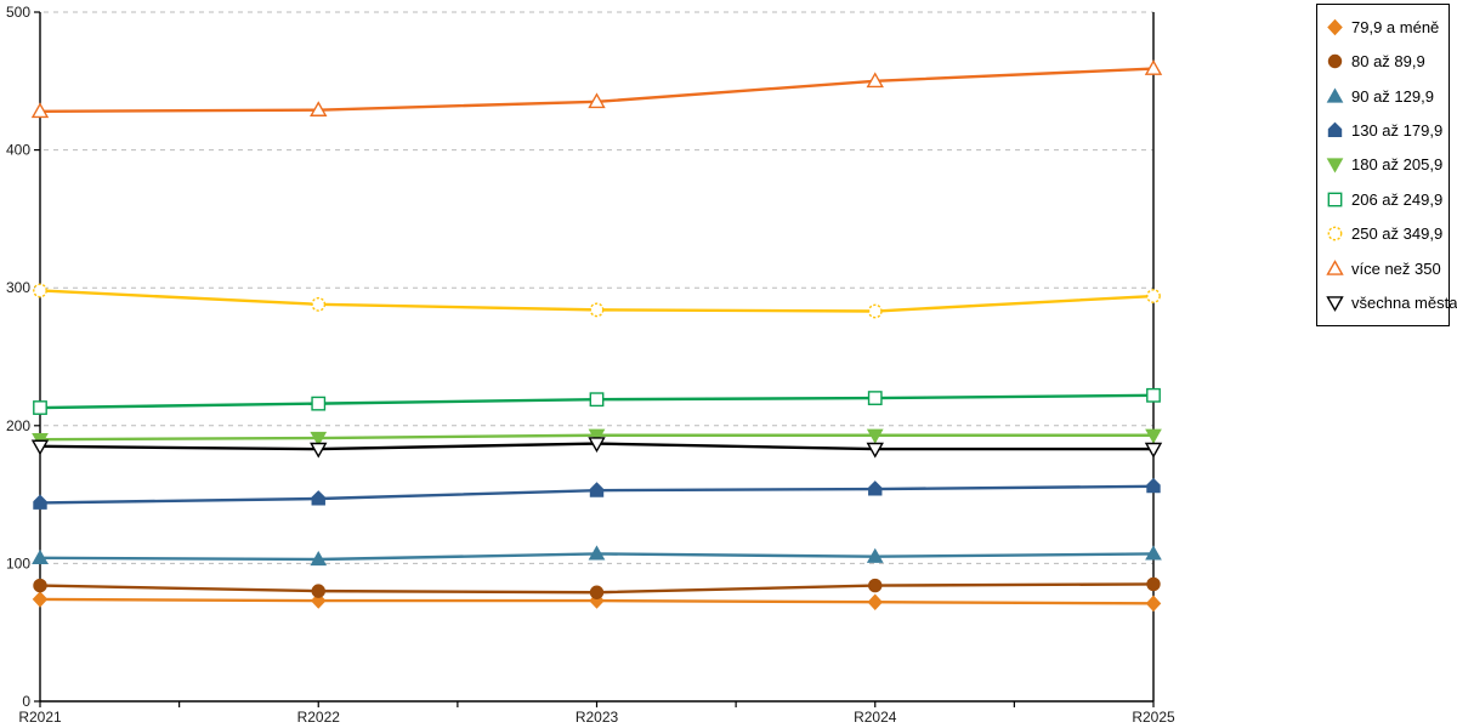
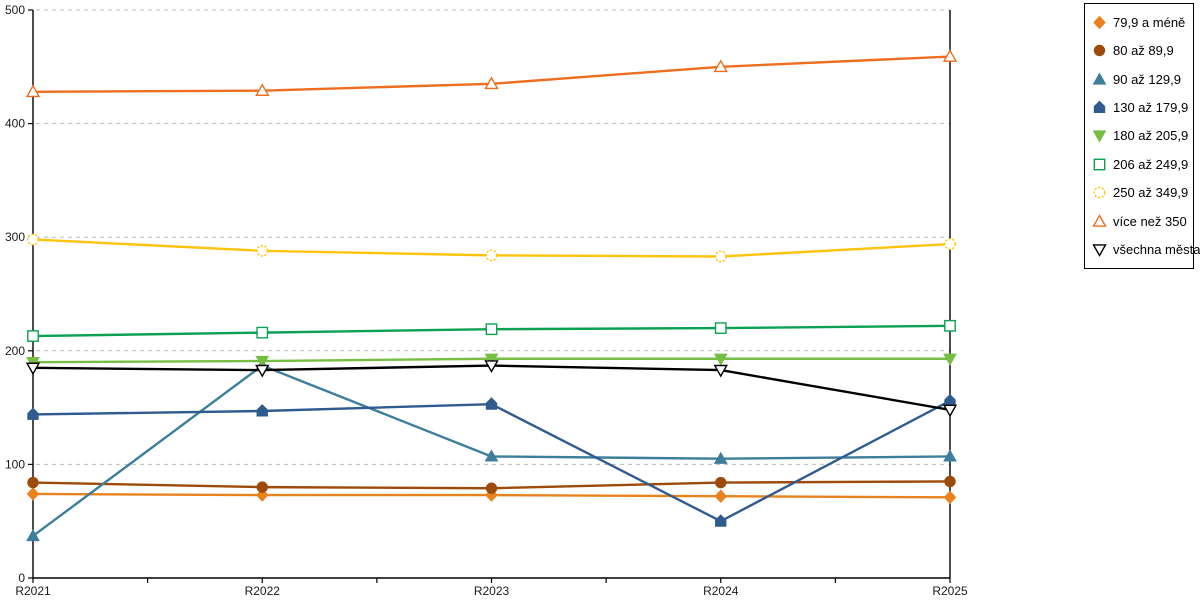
90 až 129,9/R2021: 104 -> 37
90 až 129,9/R2022: 103 -> 187
130 až 179,9/R2024: 154 -> 50
všechna města/R2025: 183 -> 148
